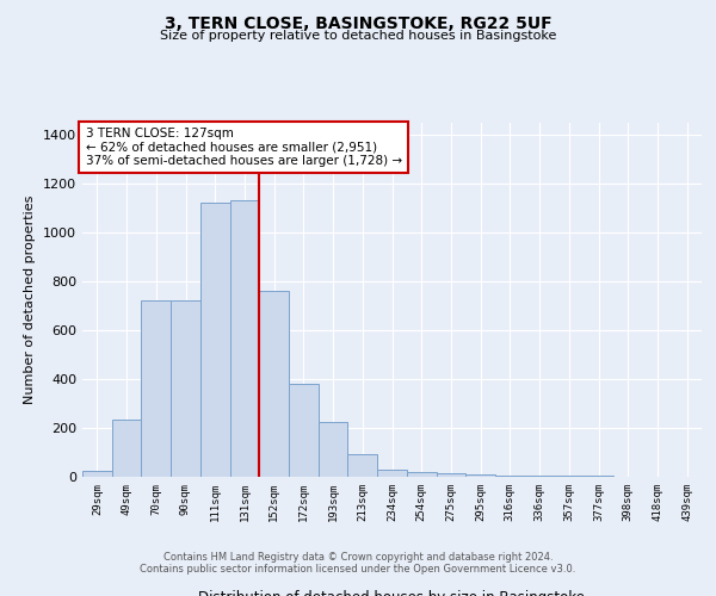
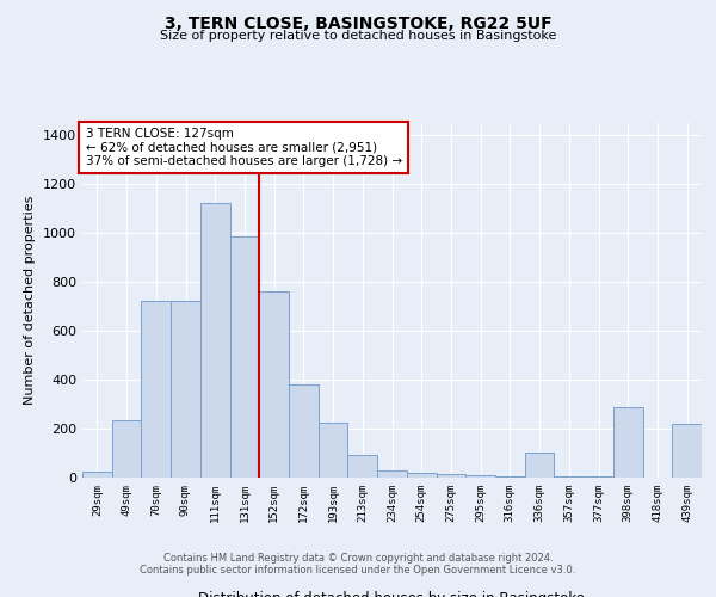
131sqm: 1130 -> 985
336sqm: 5 -> 100
398sqm: 2 -> 290
439sqm: 2 -> 220
